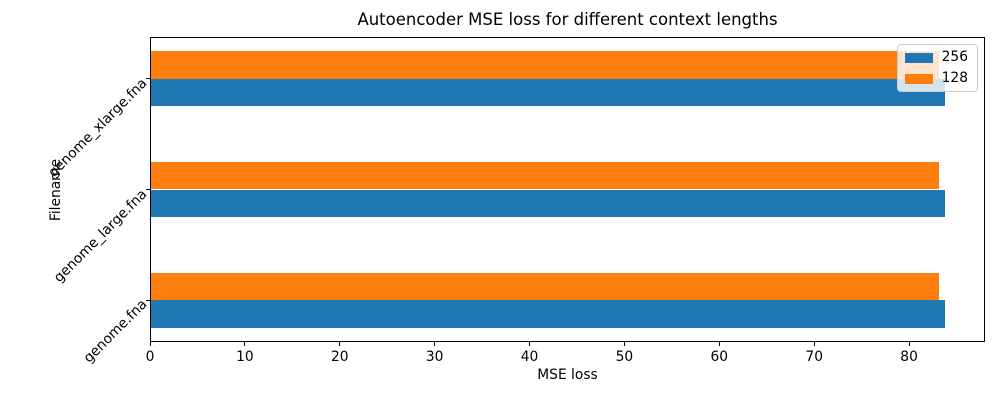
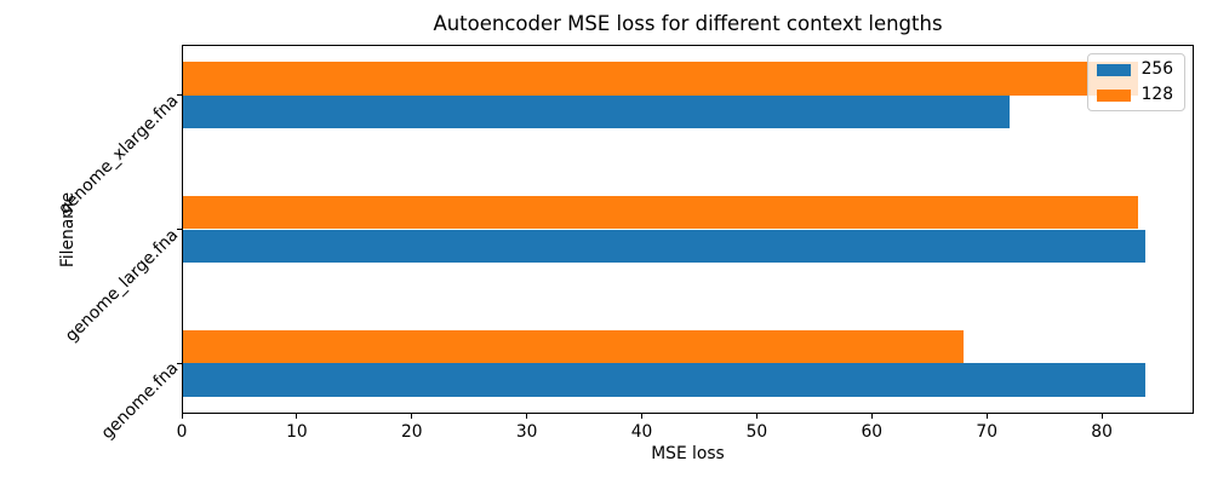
128/genome.fna: 83 -> 68
256/genome_xlarge.fna: 84 -> 72
